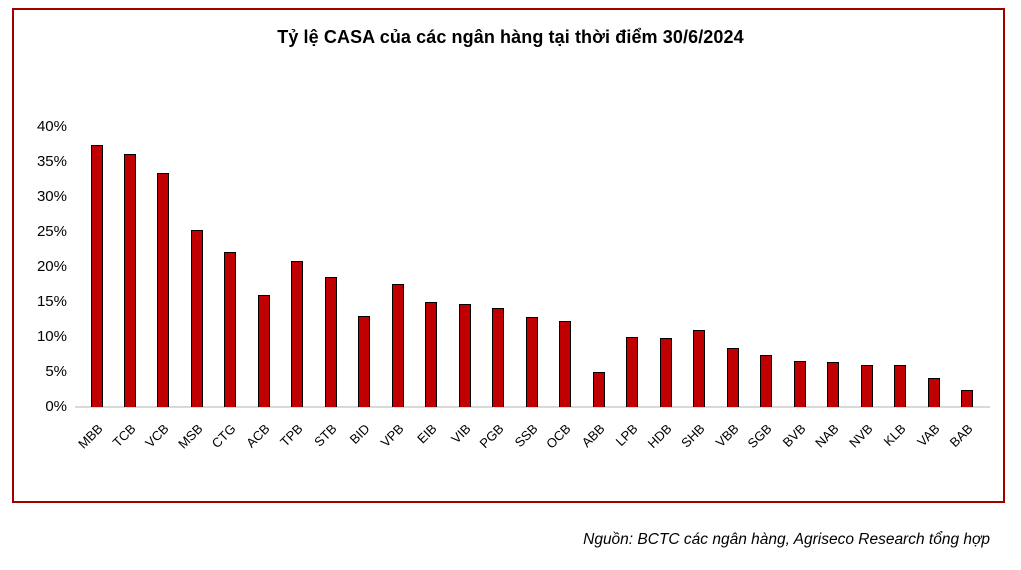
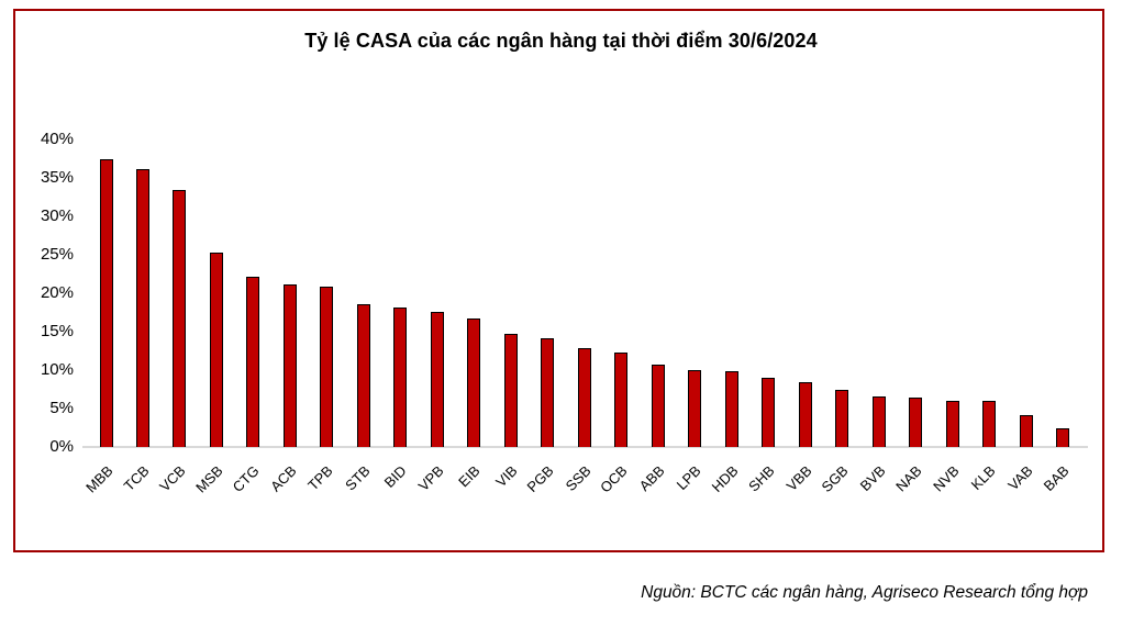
ACB: 16% -> 21%
BID: 13% -> 18%
EIB: 15% -> 17%
ABB: 5% -> 11%
SHB: 11% -> 9%
